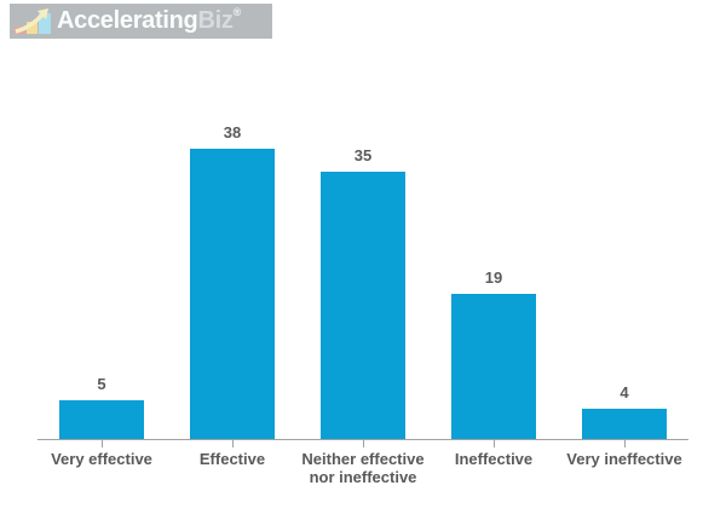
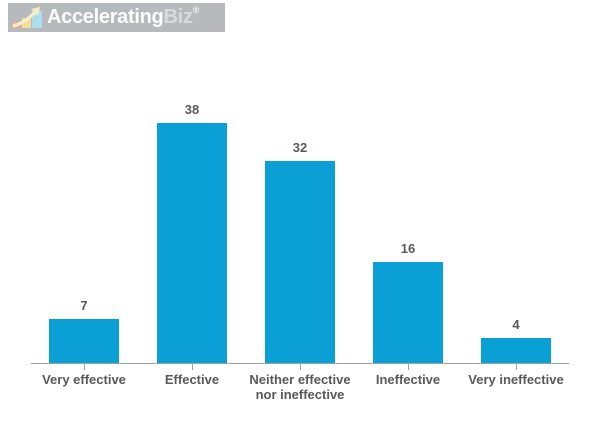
Very effective: 5 -> 7
Neither effective nor ineffective: 35 -> 32
Ineffective: 19 -> 16
